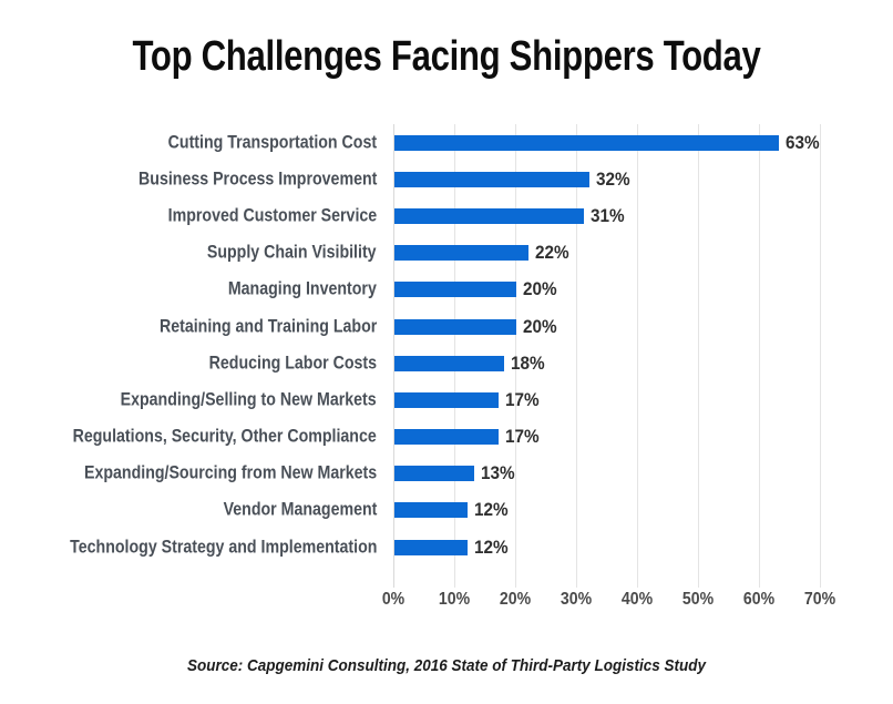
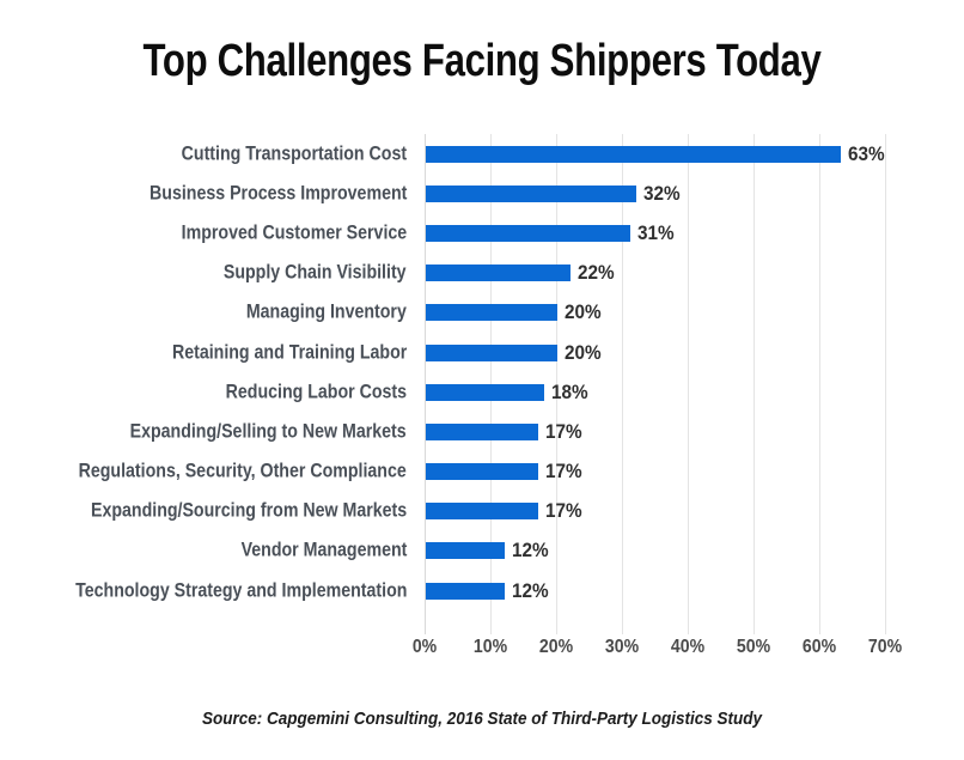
Expanding/Sourcing from New Markets: 13% -> 17%
